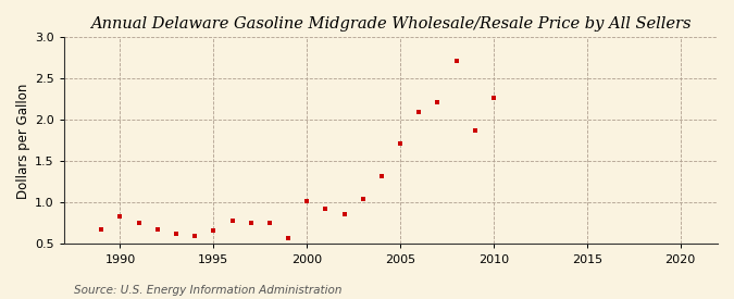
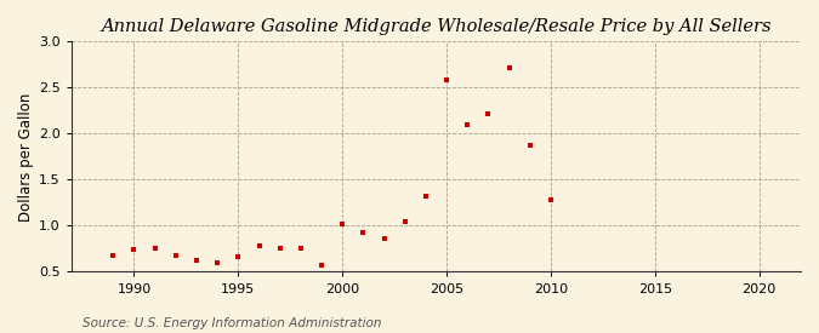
1990: 0.83 -> 0.74
2005: 1.72 -> 2.58
2010: 2.27 -> 1.28
